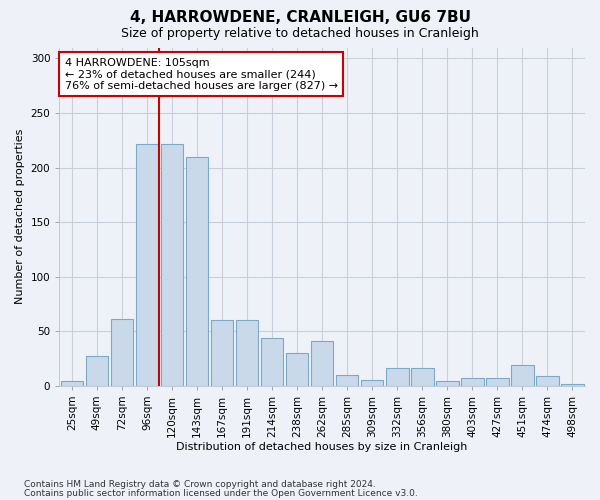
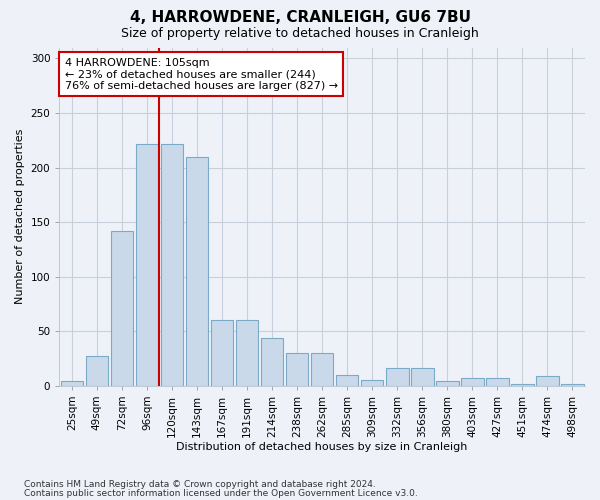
72sqm: 61 -> 142
262sqm: 41 -> 30
451sqm: 19 -> 2
